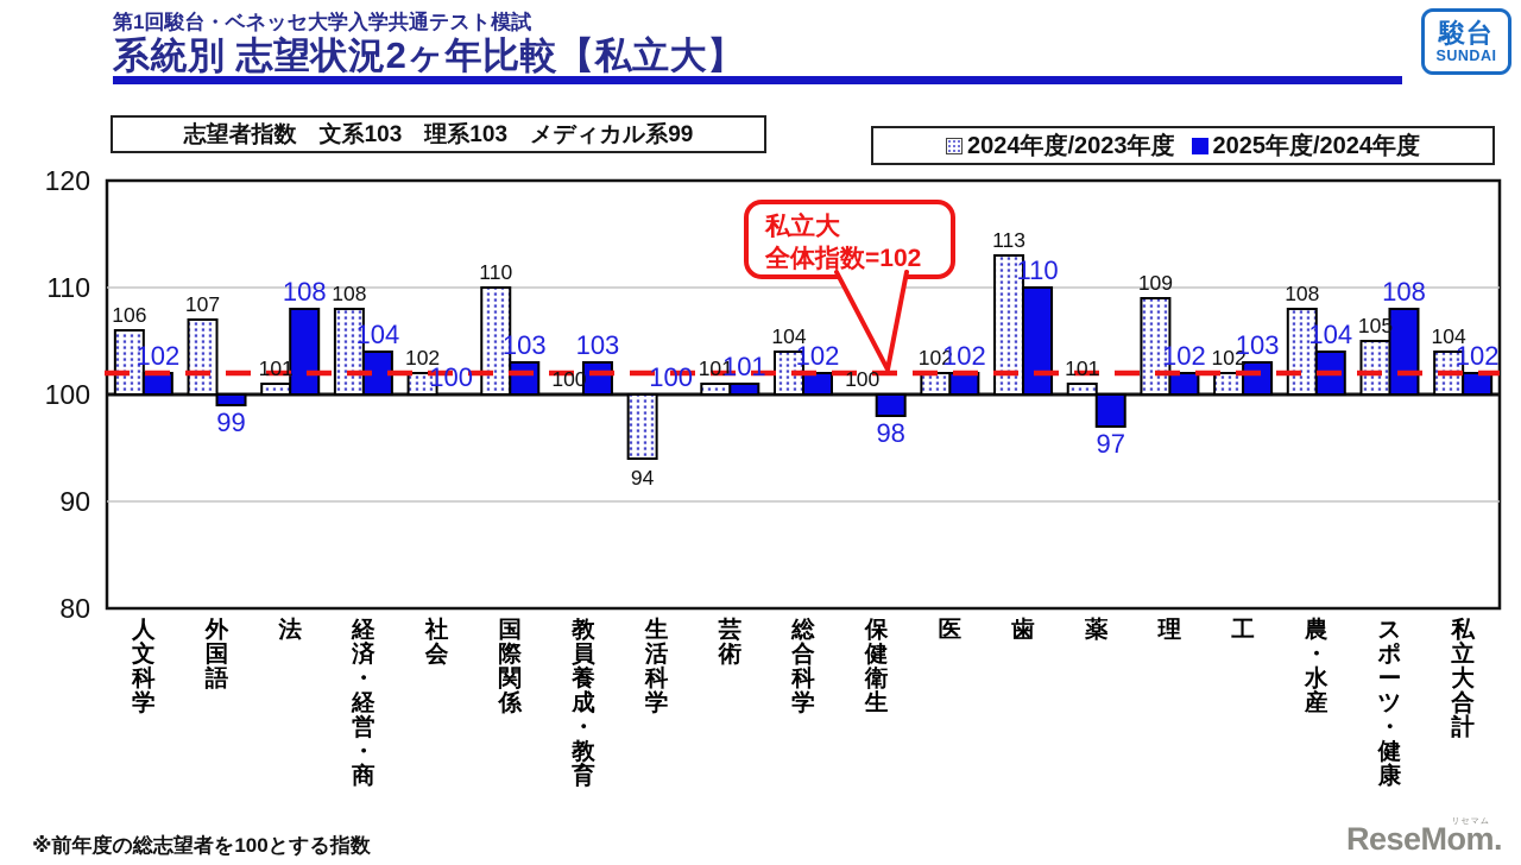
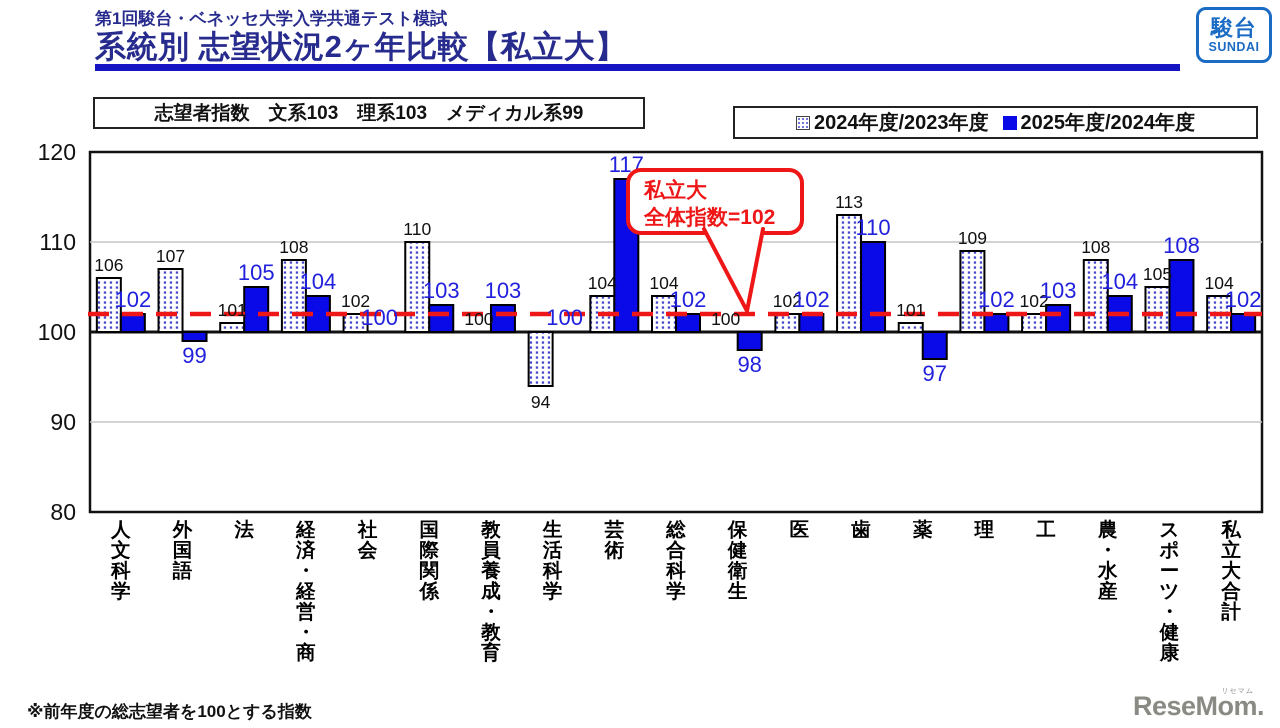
2025年度/2024年度/法: 108 -> 105
2024年度/2023年度/芸術: 101 -> 104
2025年度/2024年度/芸術: 101 -> 117
